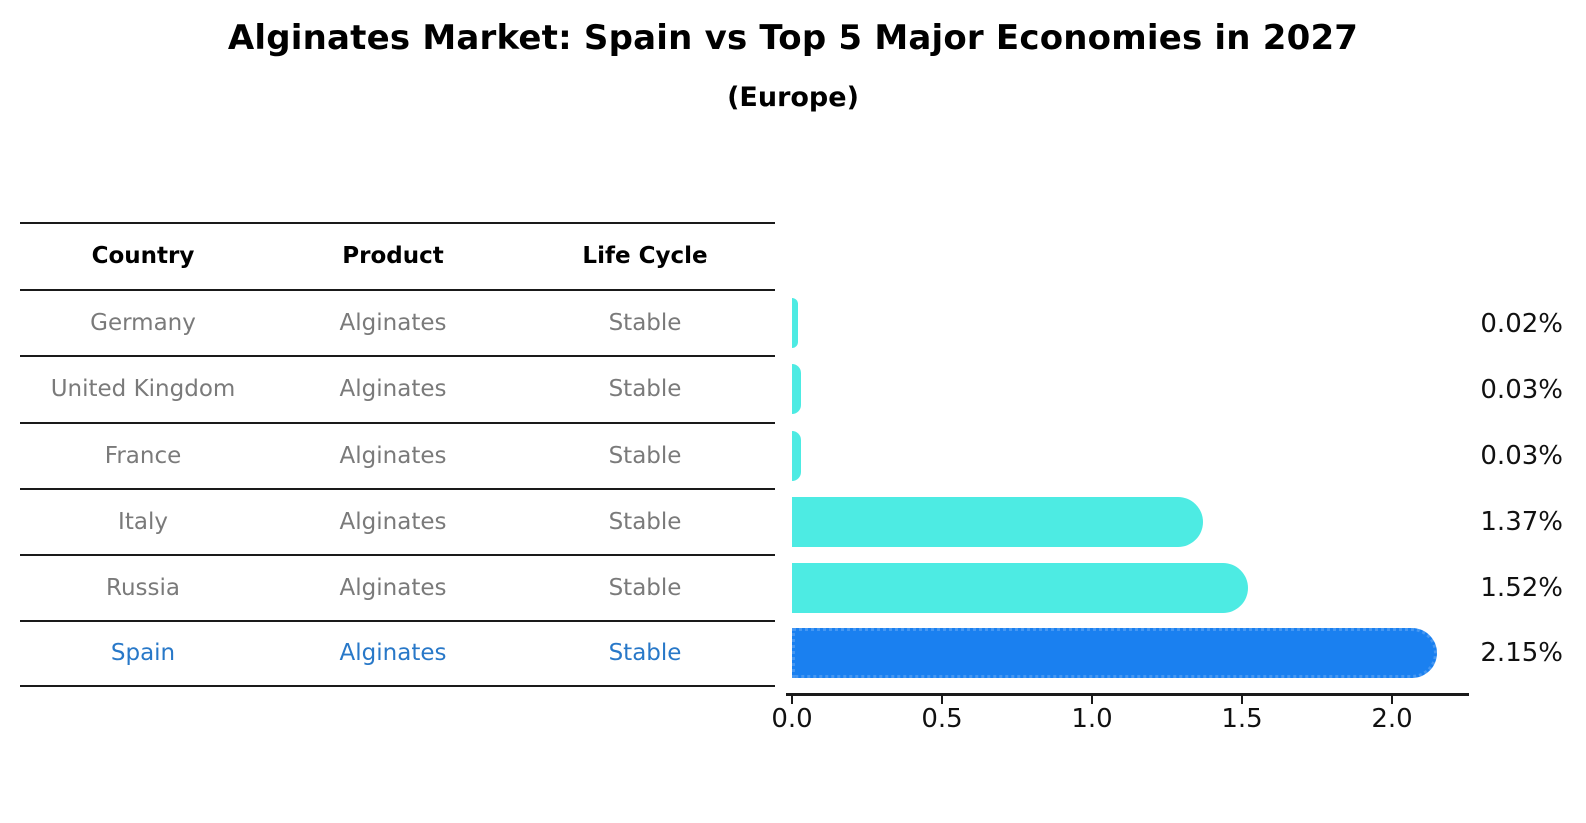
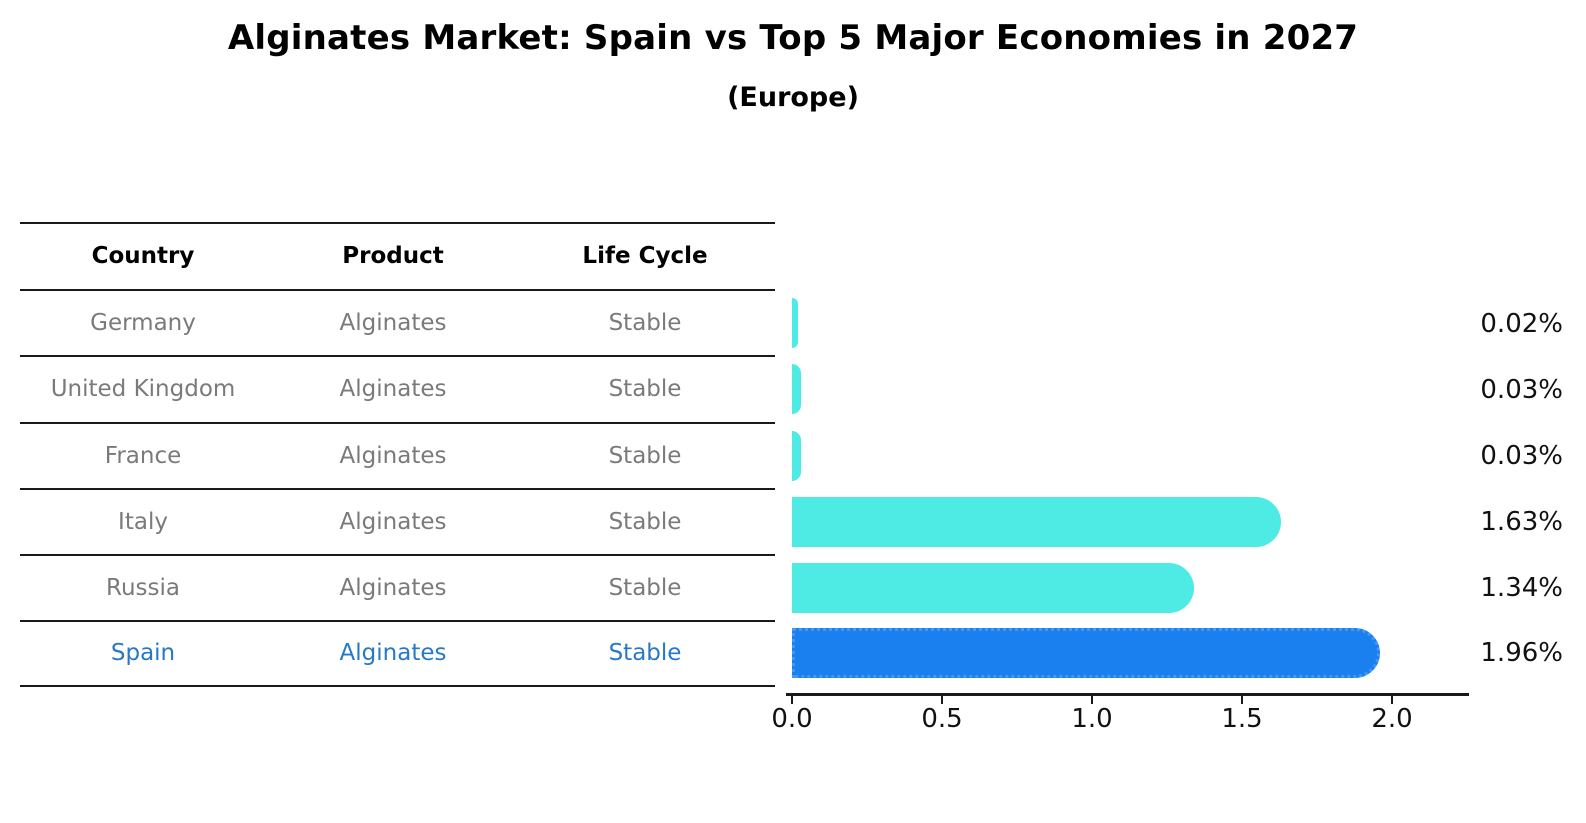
Italy: 1.37% -> 1.63%
Russia: 1.52% -> 1.34%
Spain: 2.15% -> 1.96%
